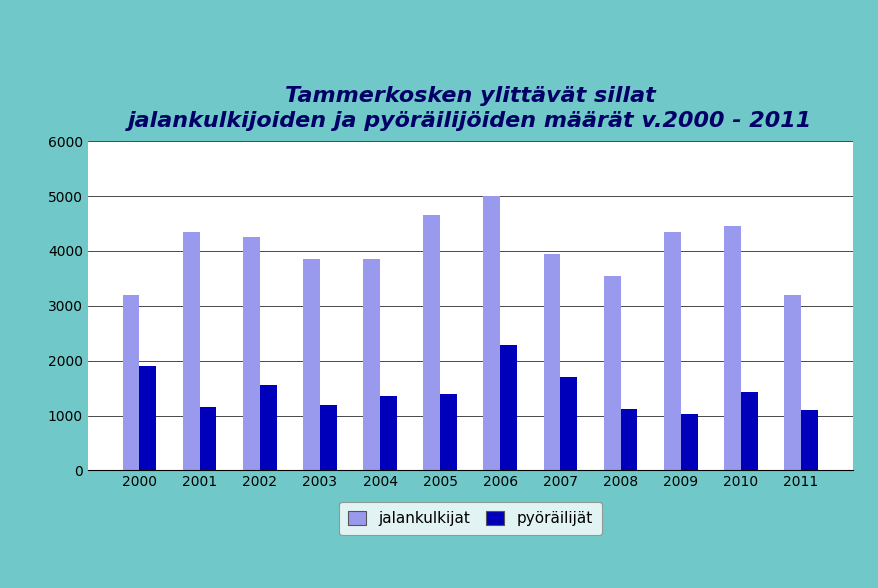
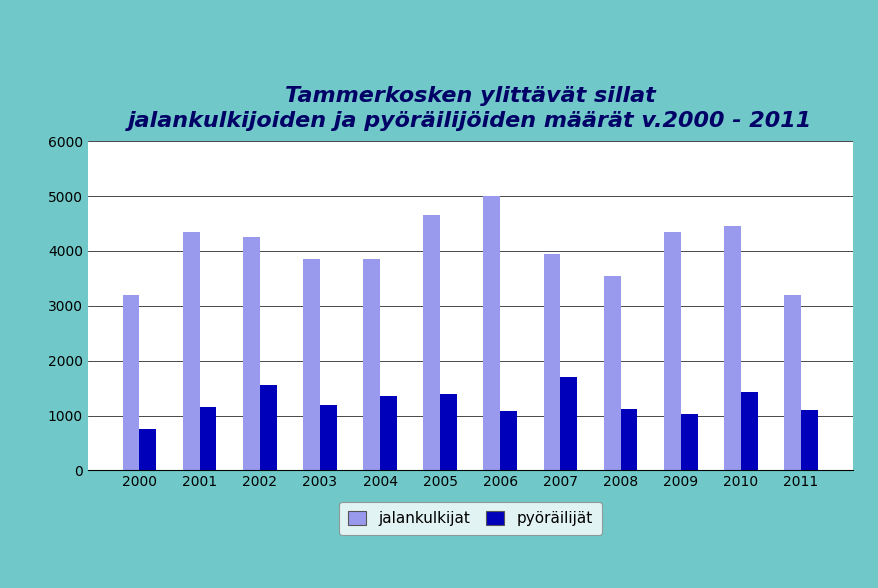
pyöräilijät/2000: 1900 -> 750
pyöräilijät/2006: 2280 -> 1080
